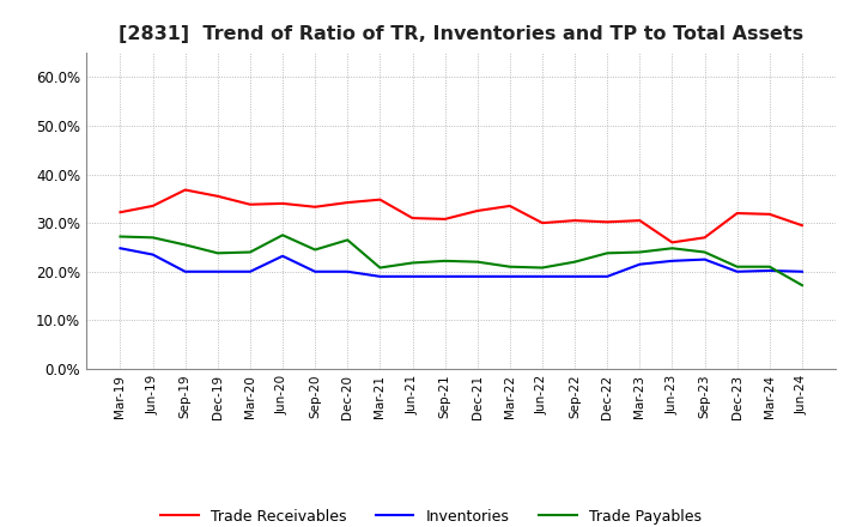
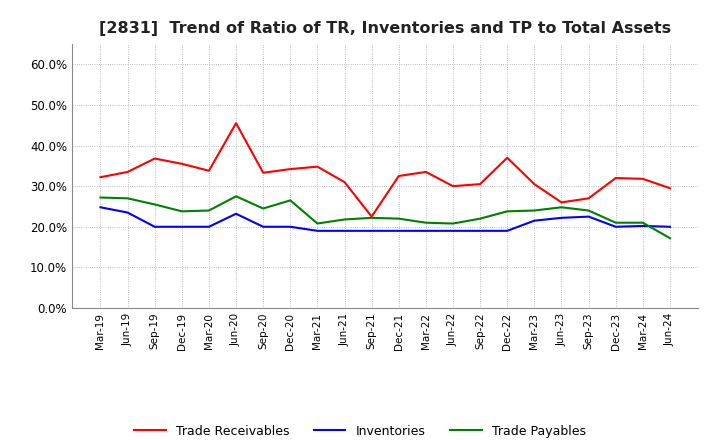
Trade Receivables/Jun-20: 34.0% -> 45.5%
Trade Receivables/Sep-21: 30.8% -> 22.5%
Trade Receivables/Dec-22: 30.2% -> 37.0%
